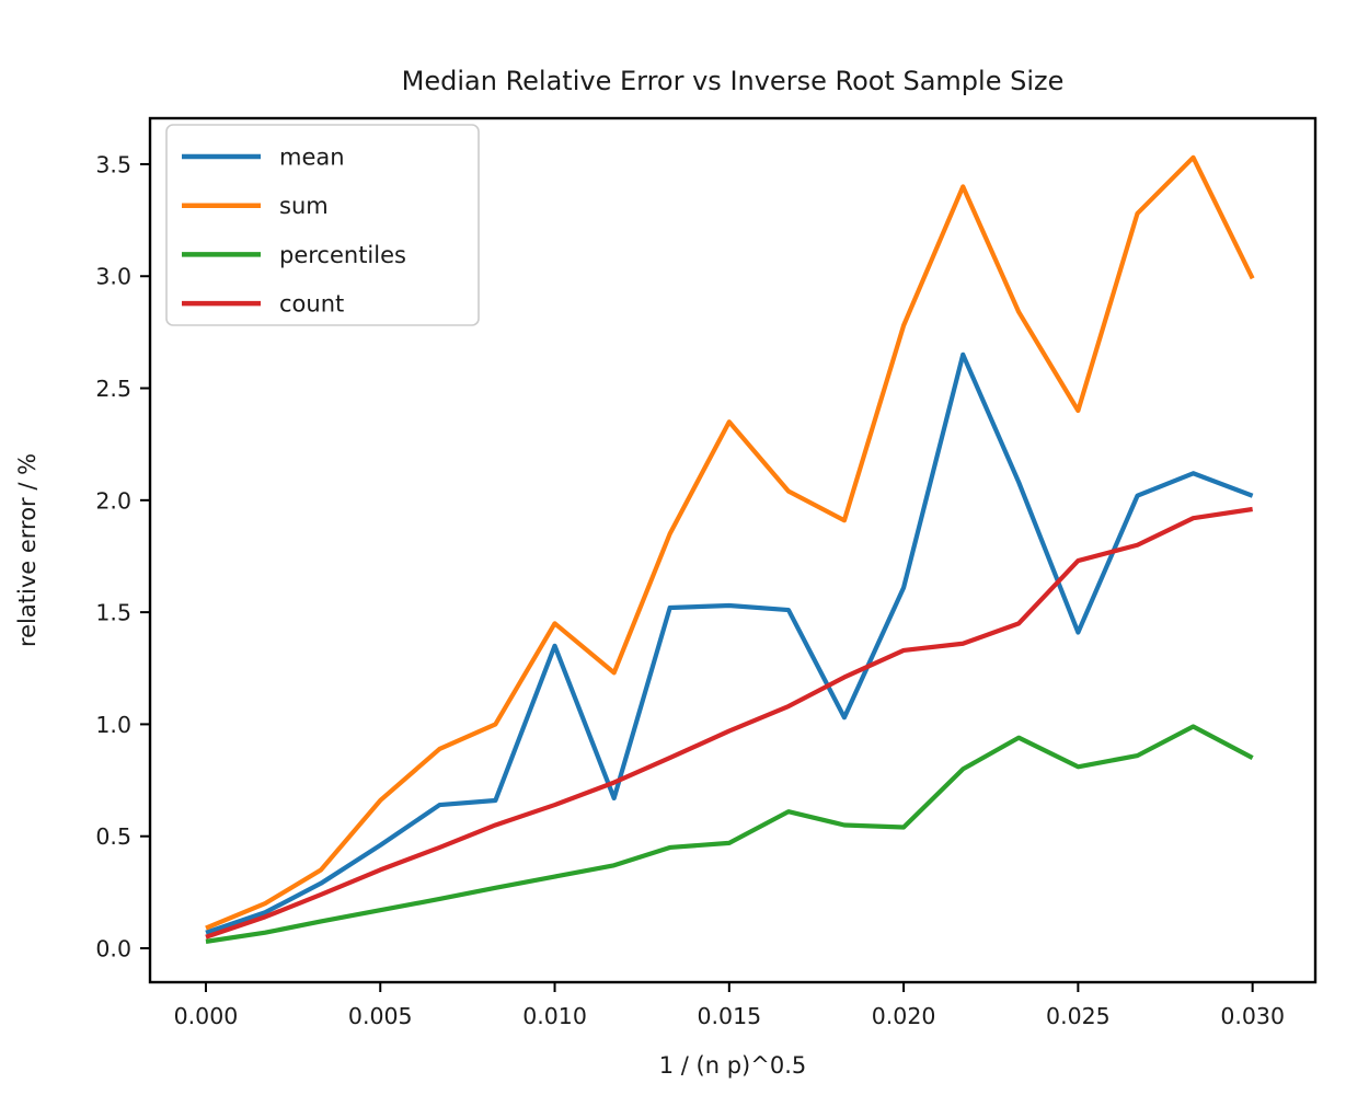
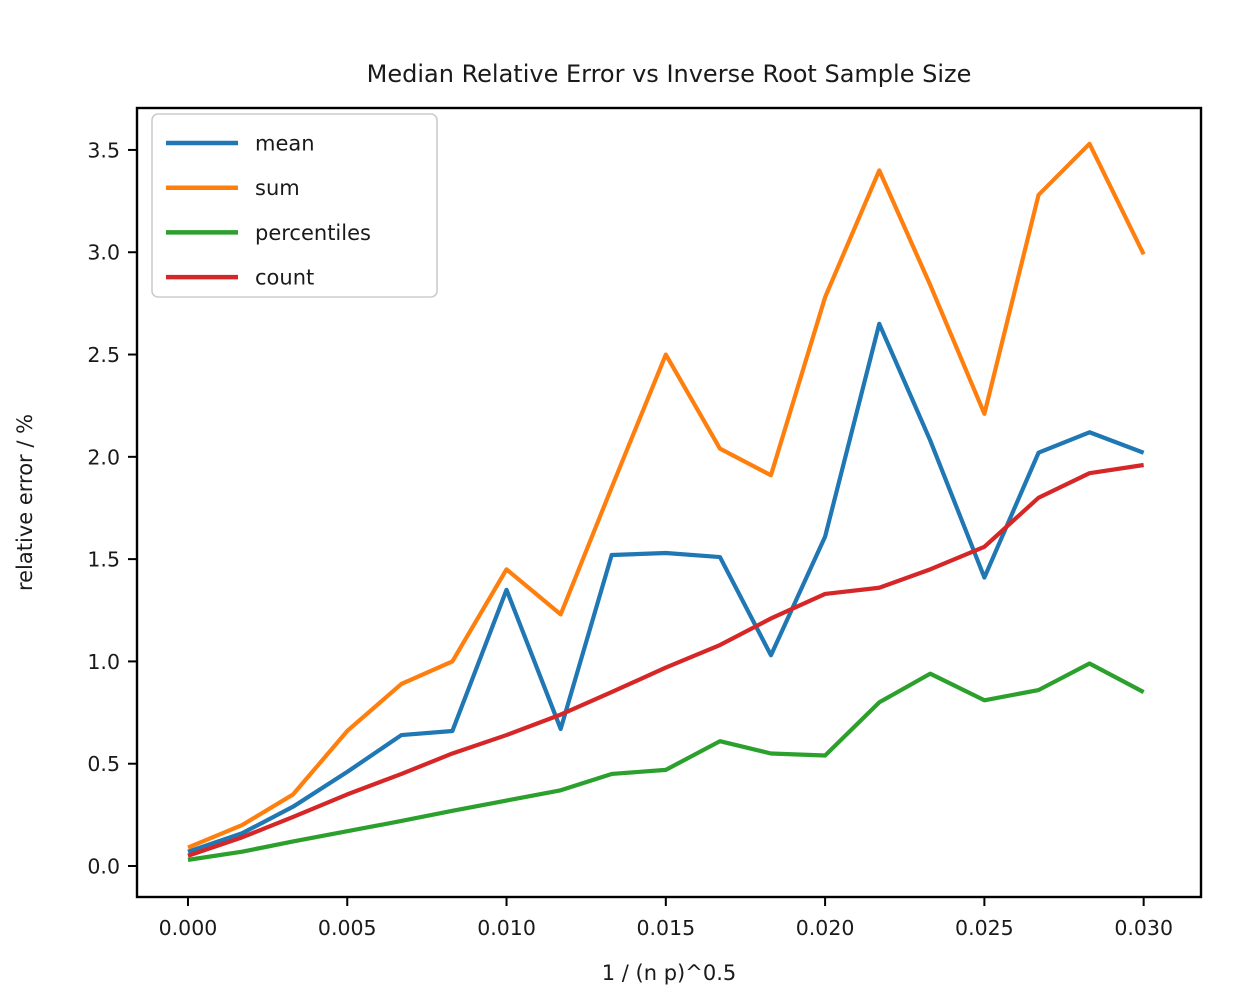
sum/0.015: 2.35 -> 2.50
sum/0.025: 2.40 -> 2.21
count/0.025: 1.73 -> 1.56
